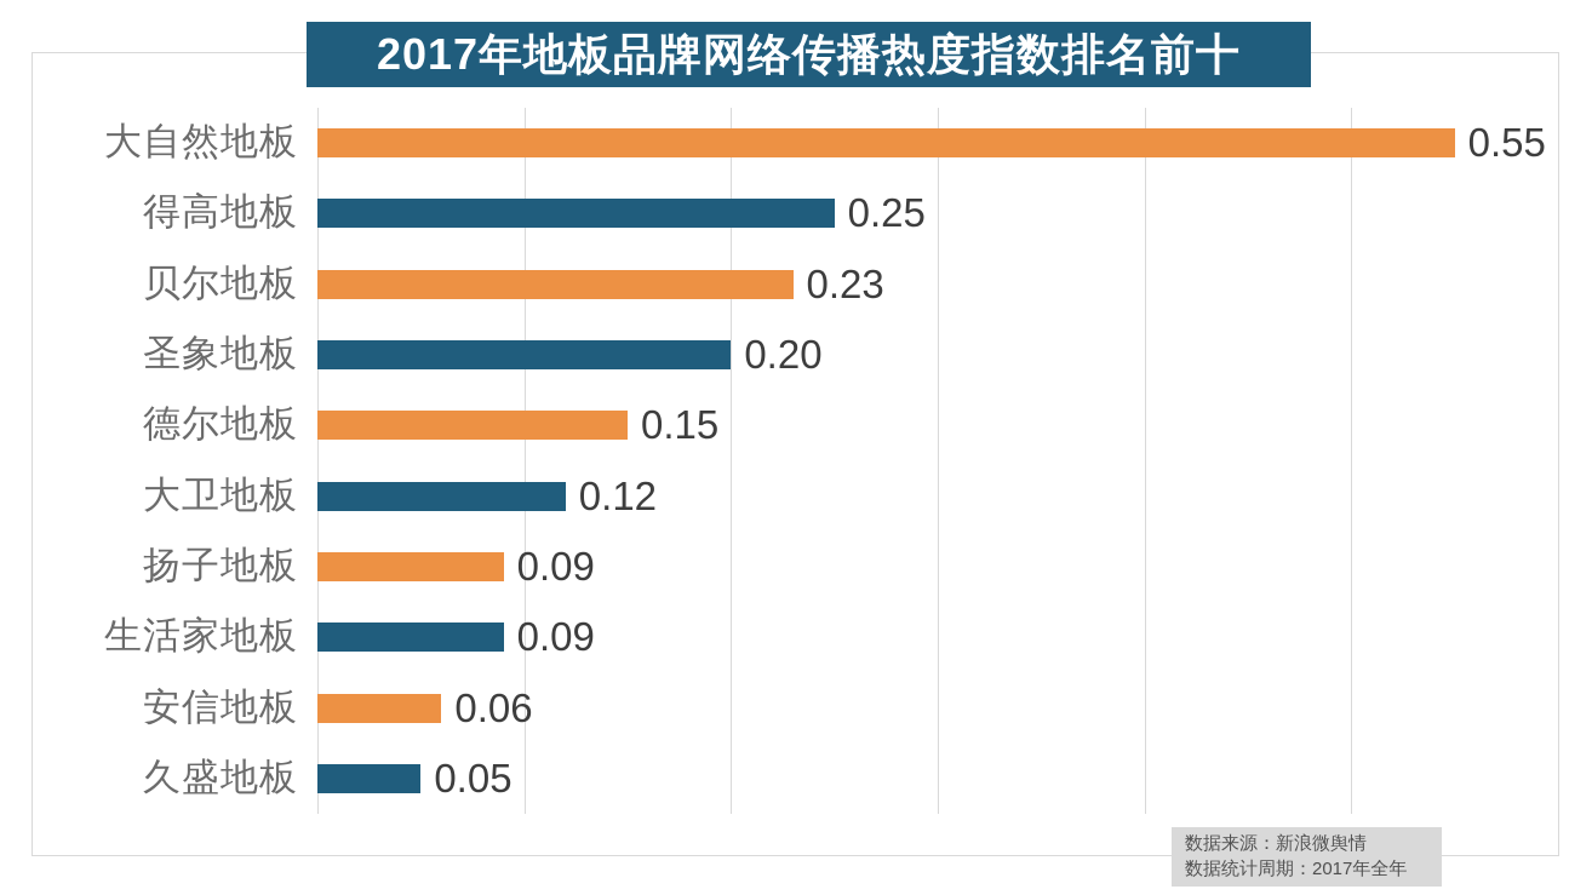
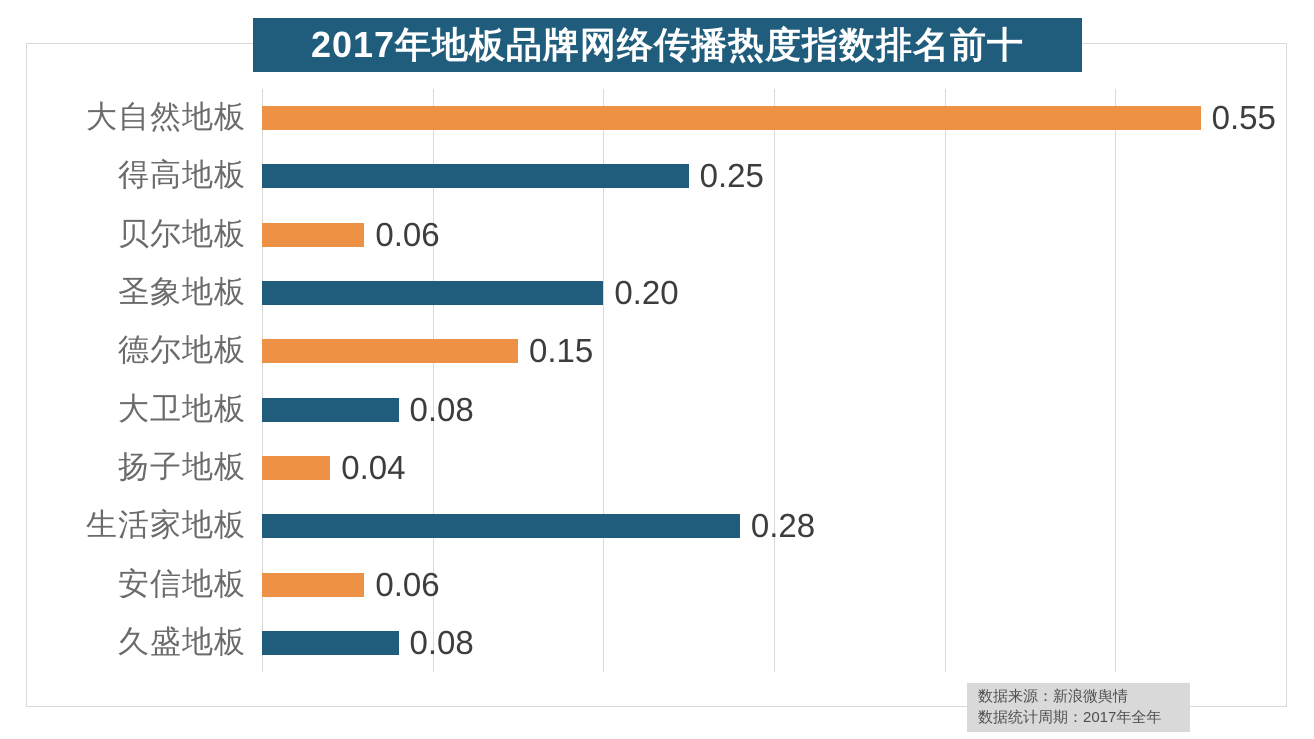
贝尔地板: 0.23 -> 0.06
大卫地板: 0.12 -> 0.08
扬子地板: 0.09 -> 0.04
生活家地板: 0.09 -> 0.28
久盛地板: 0.05 -> 0.08
